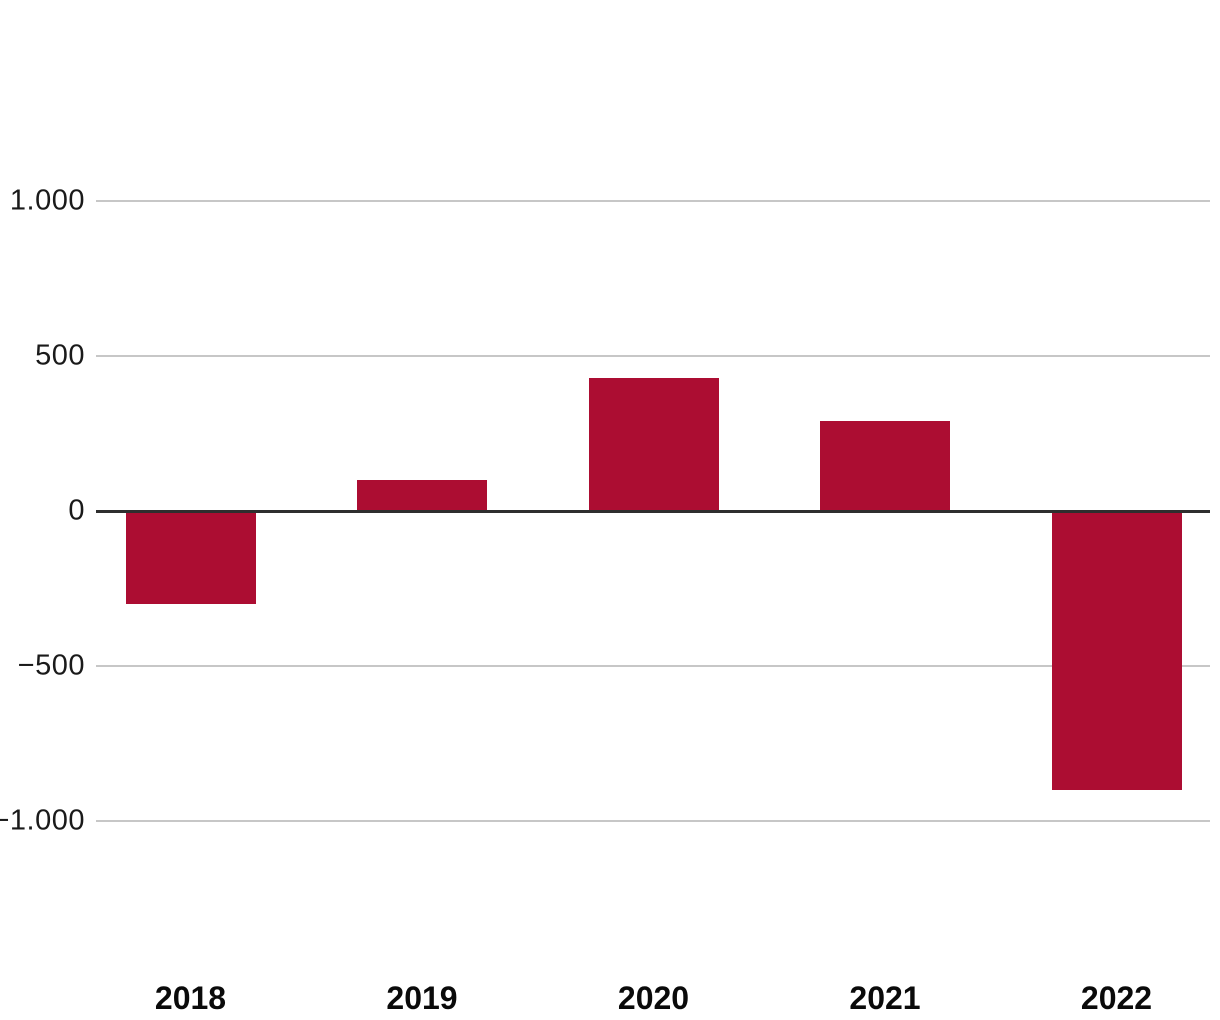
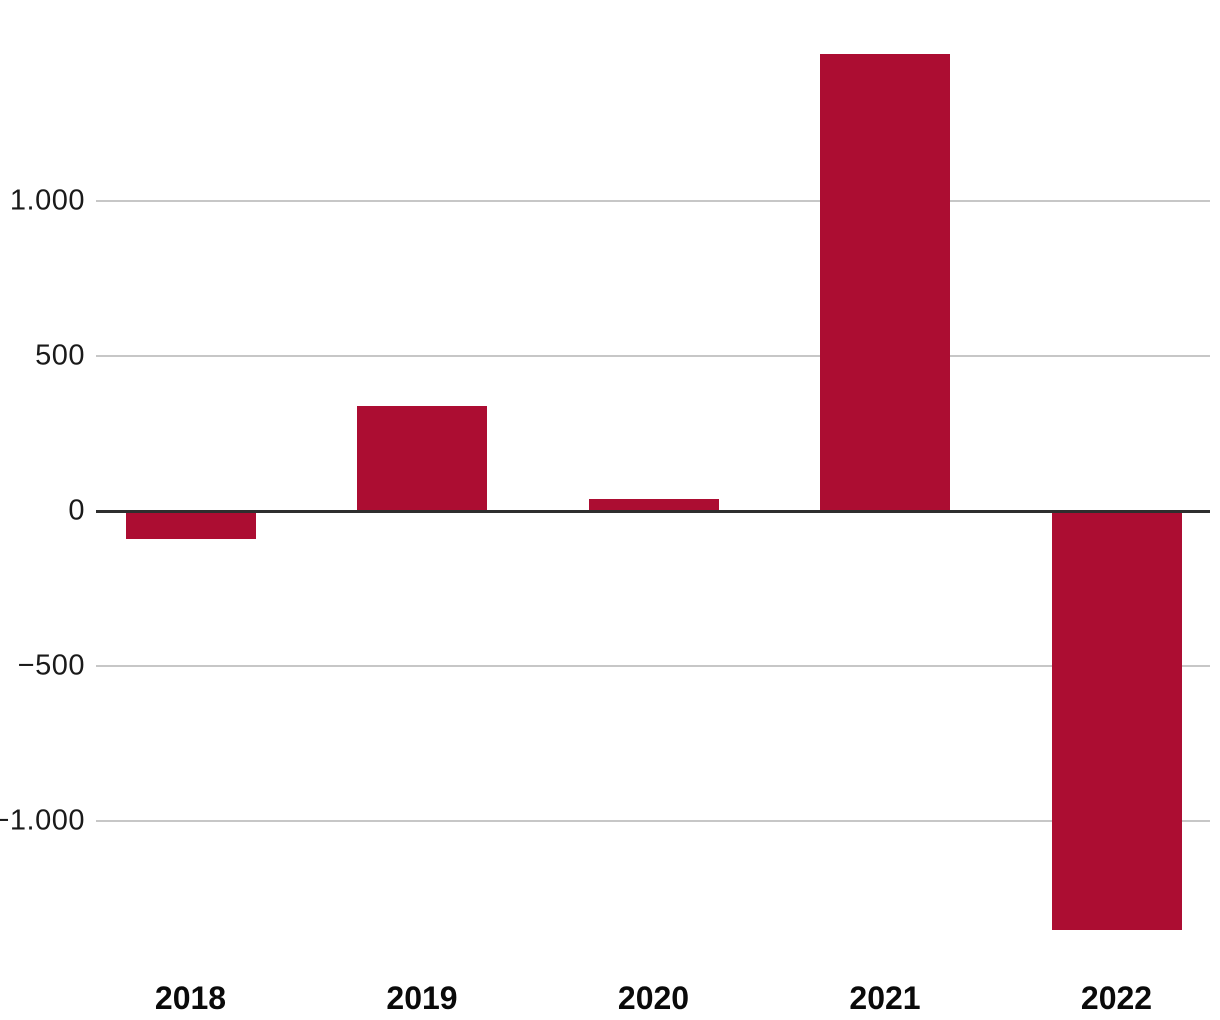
2018: -300 -> -90
2019: 100 -> 340
2020: 430 -> 40
2021: 290 -> 1480
2022: -900 -> -1350
